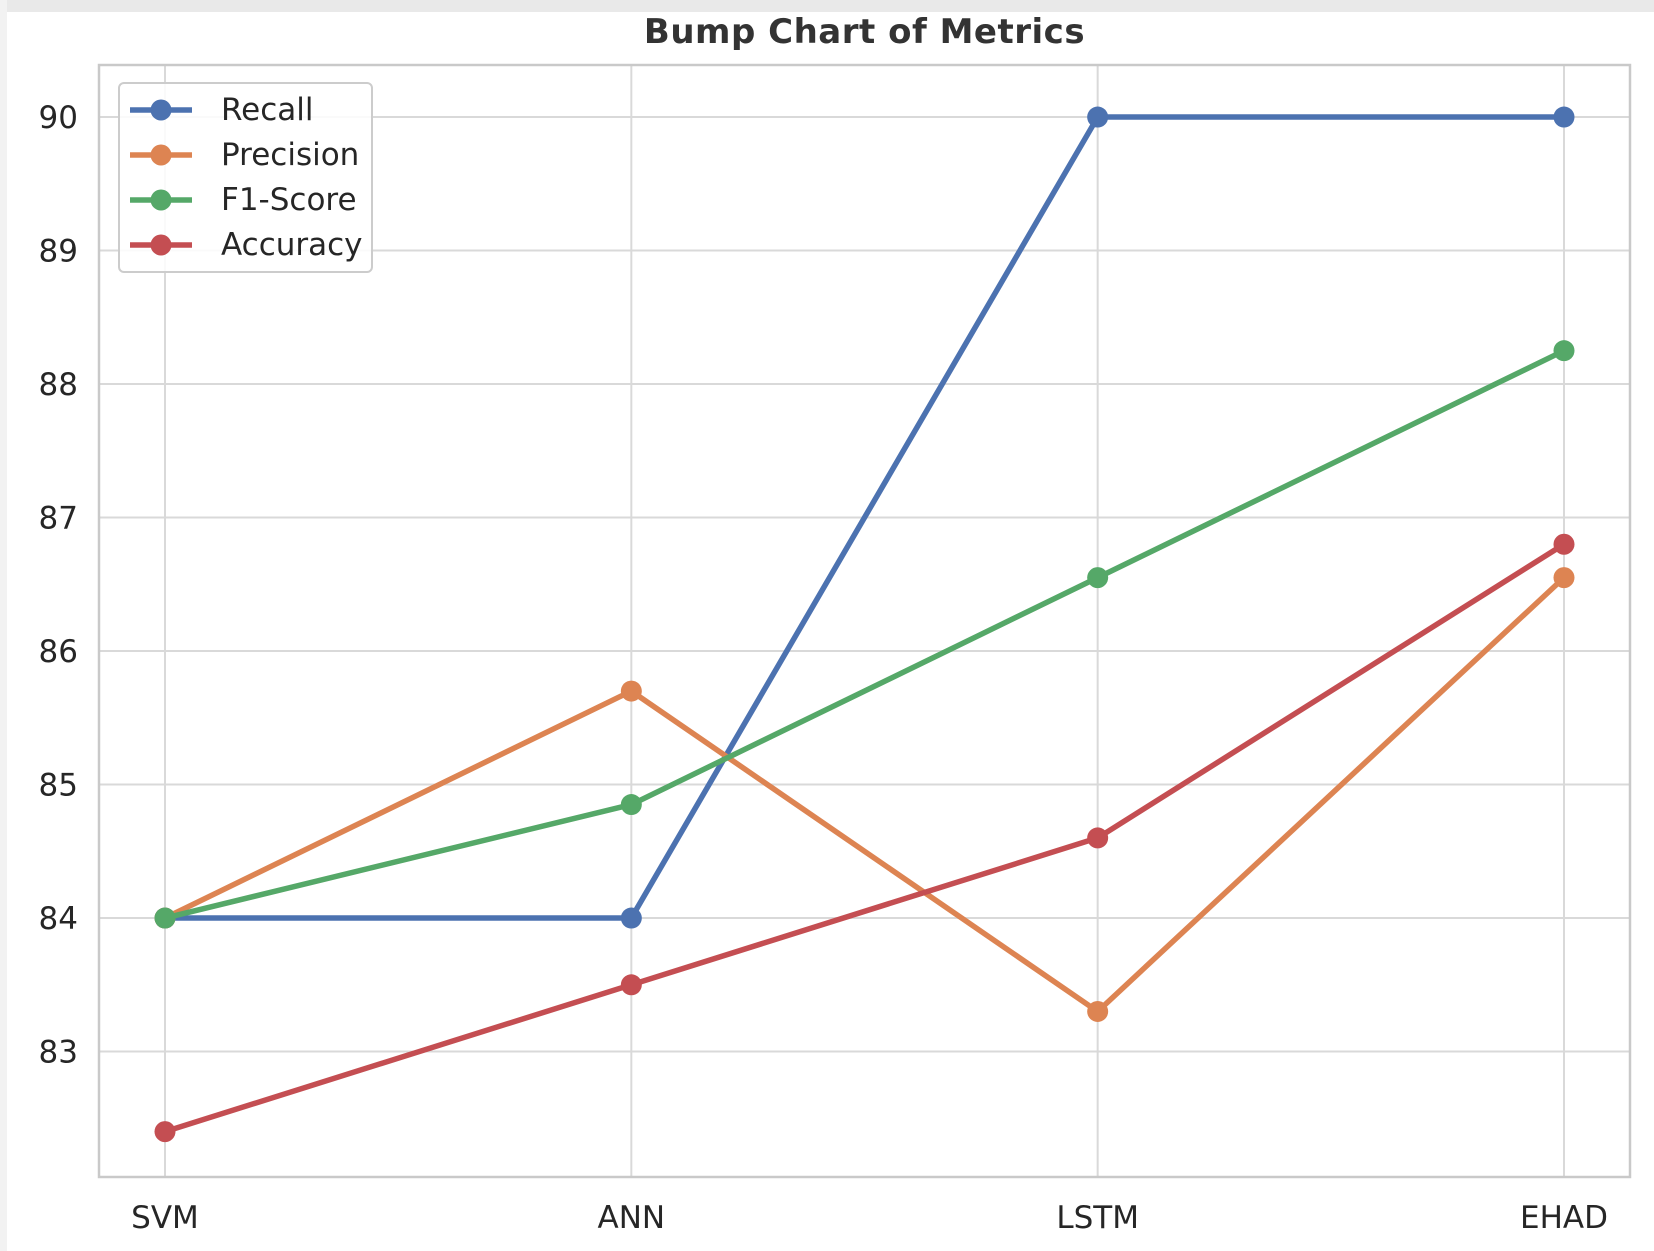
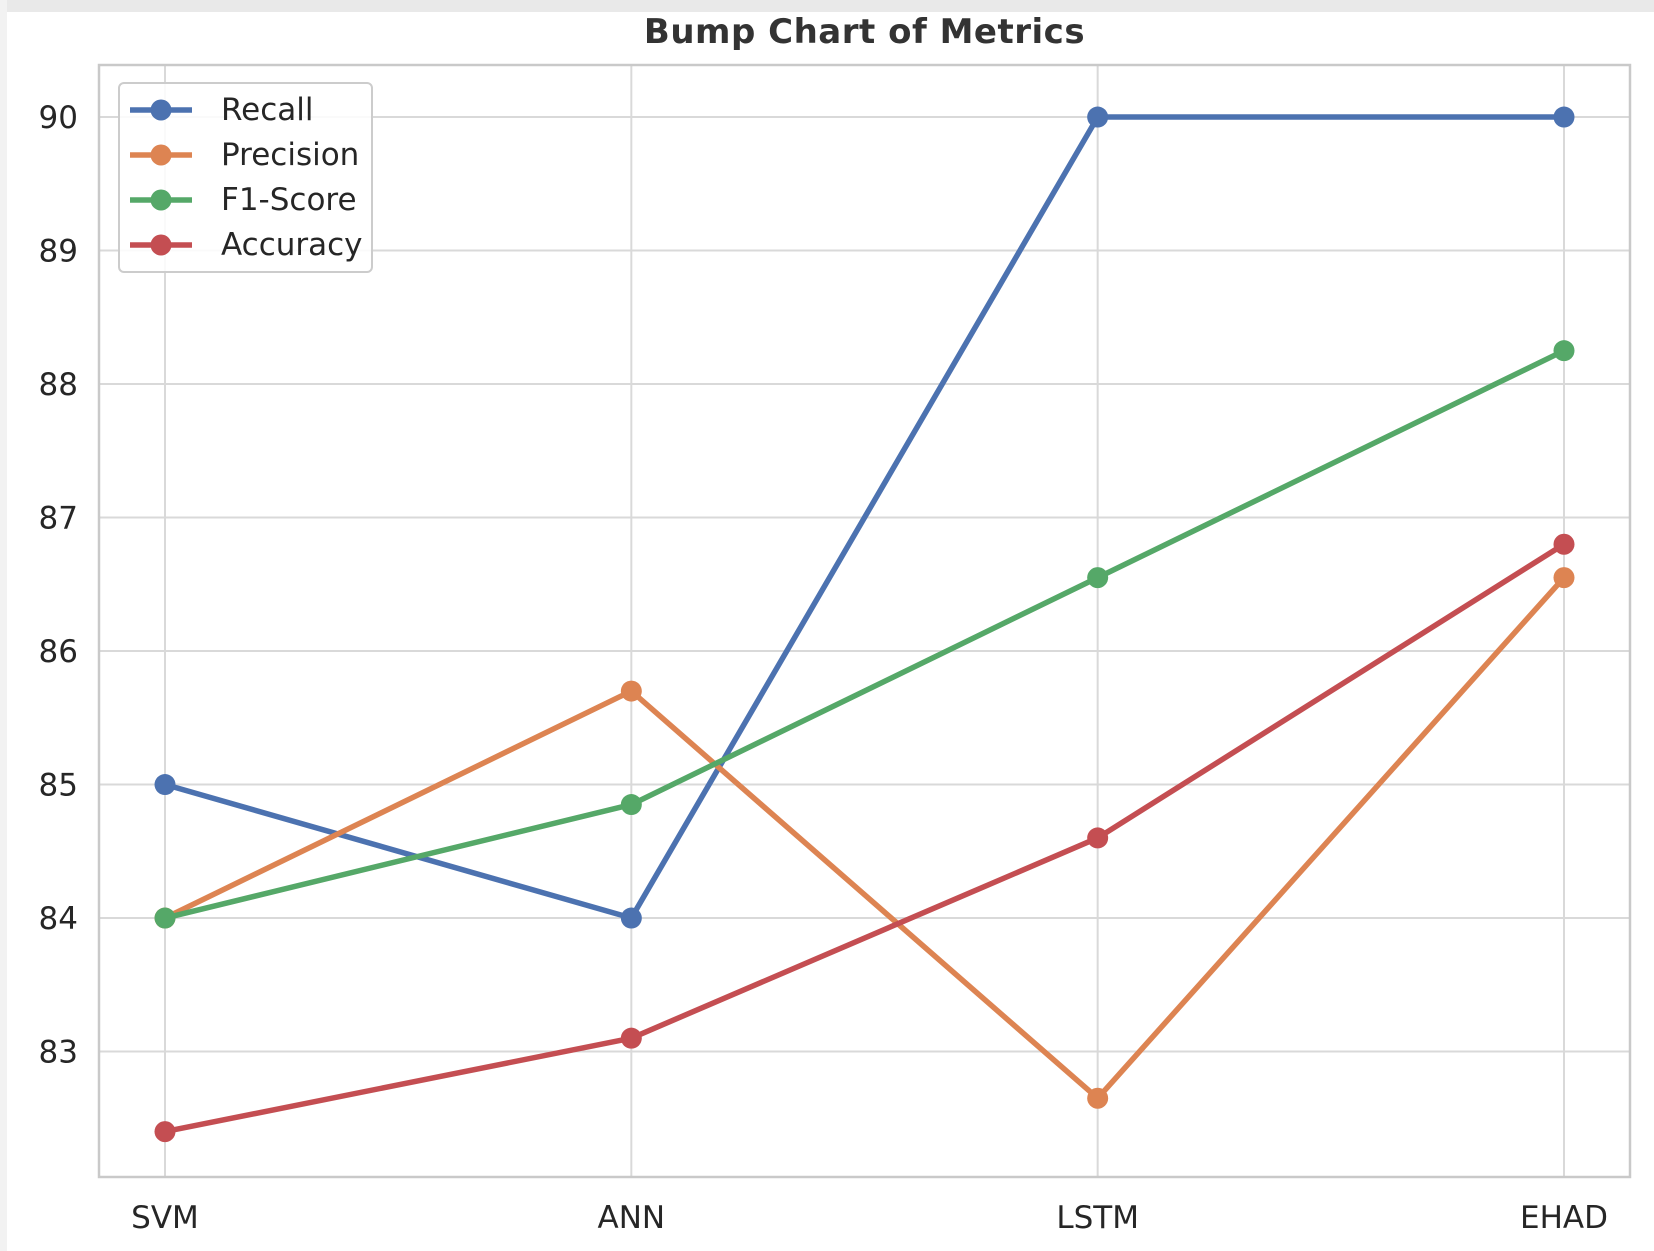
Recall/SVM: 84 -> 85
Accuracy/ANN: 83.5 -> 83.1
Precision/LSTM: 83.30 -> 82.65
